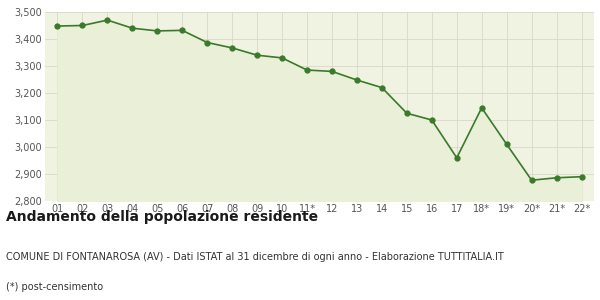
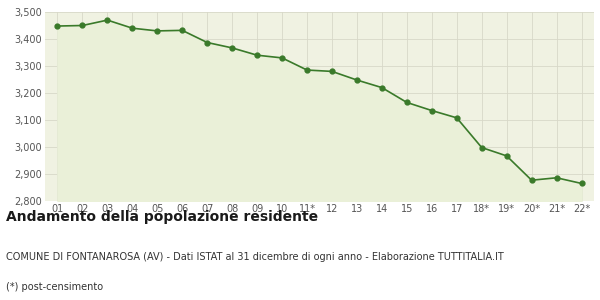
15: 3,125 -> 3,165
16: 3,100 -> 3,135
17: 2,960 -> 3,108
18*: 3,145 -> 2,998
19*: 3,010 -> 2,967
22*: 2,890 -> 2,865
